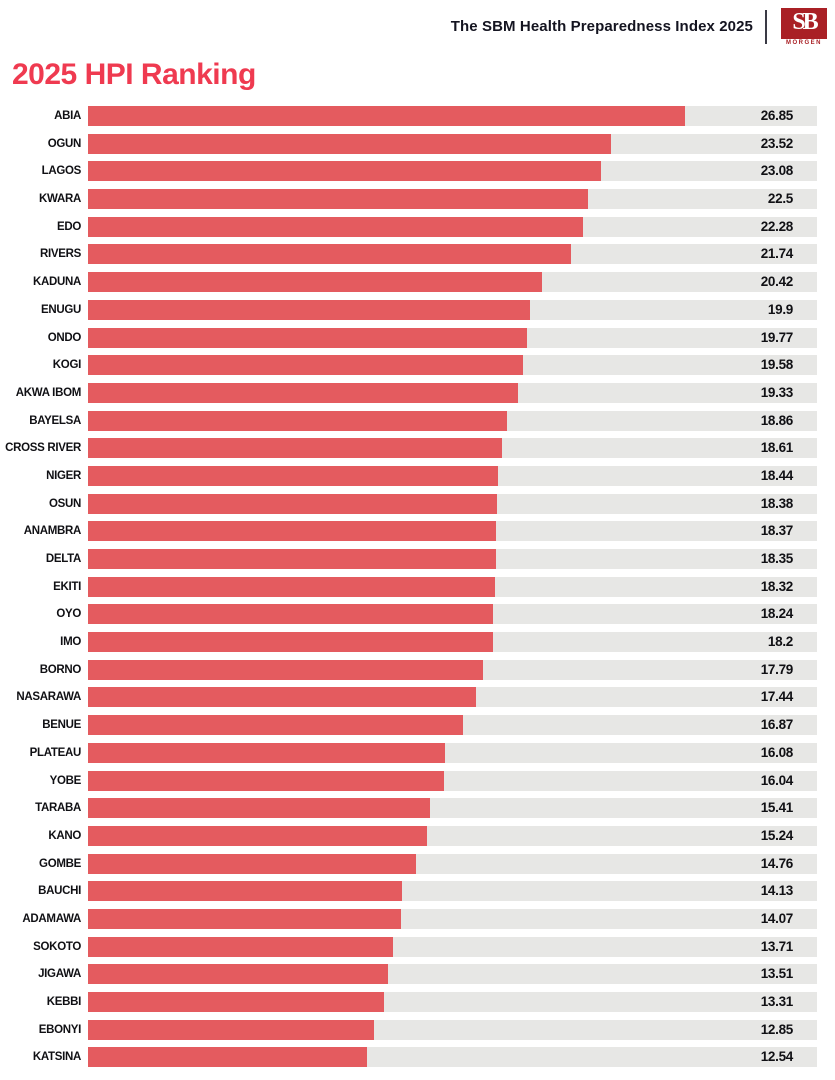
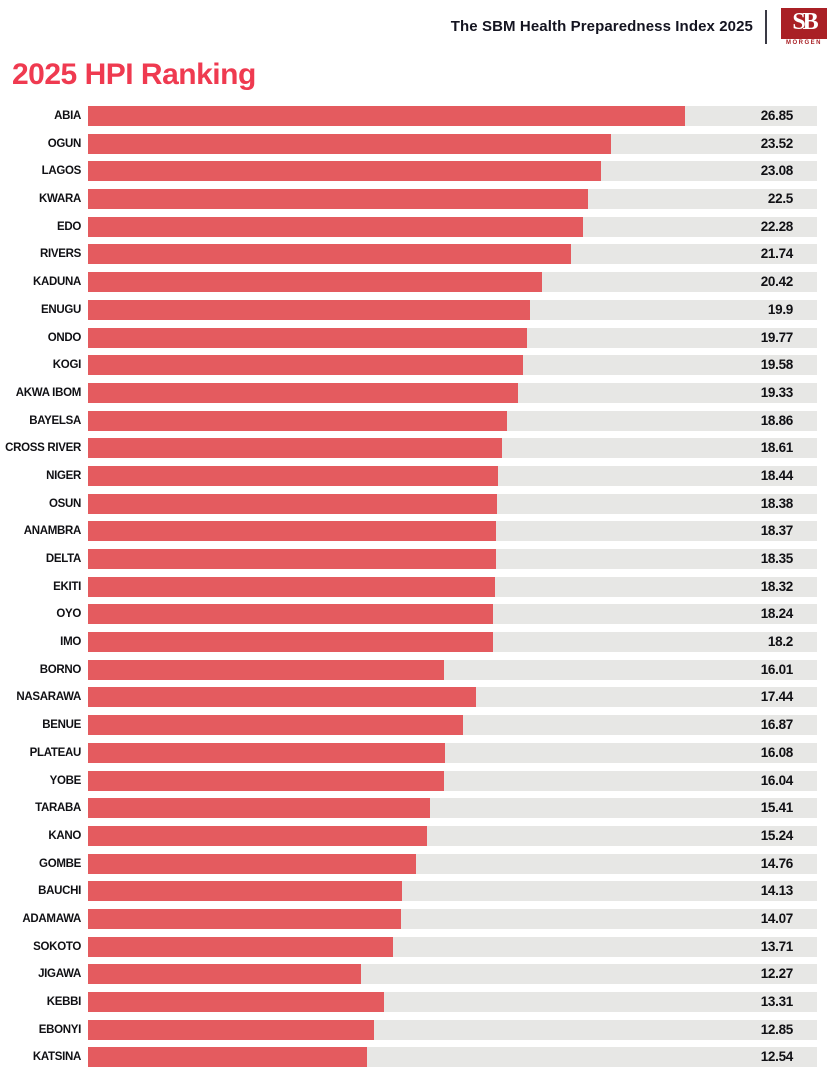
BORNO: 17.79 -> 16.01
JIGAWA: 13.51 -> 12.27
